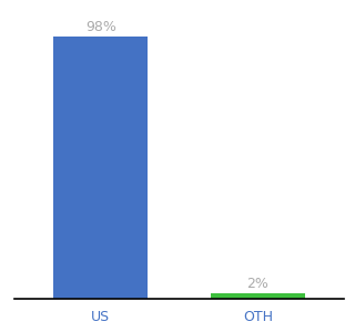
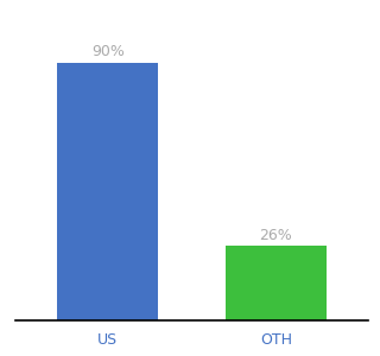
US: 98% -> 90%
OTH: 2% -> 26%
